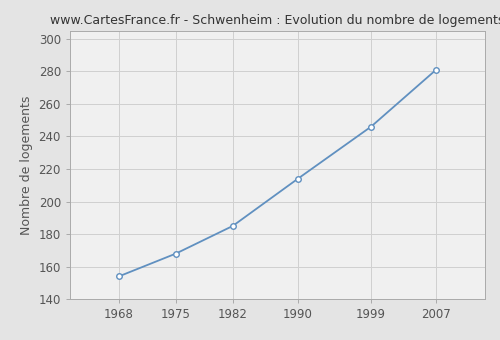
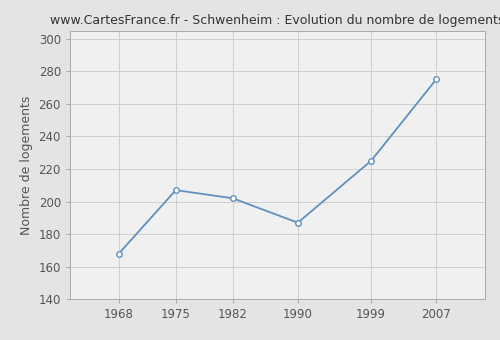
1968: 154 -> 168
1975: 168 -> 207
1982: 185 -> 202
1990: 214 -> 187
1999: 246 -> 225
2007: 281 -> 275
